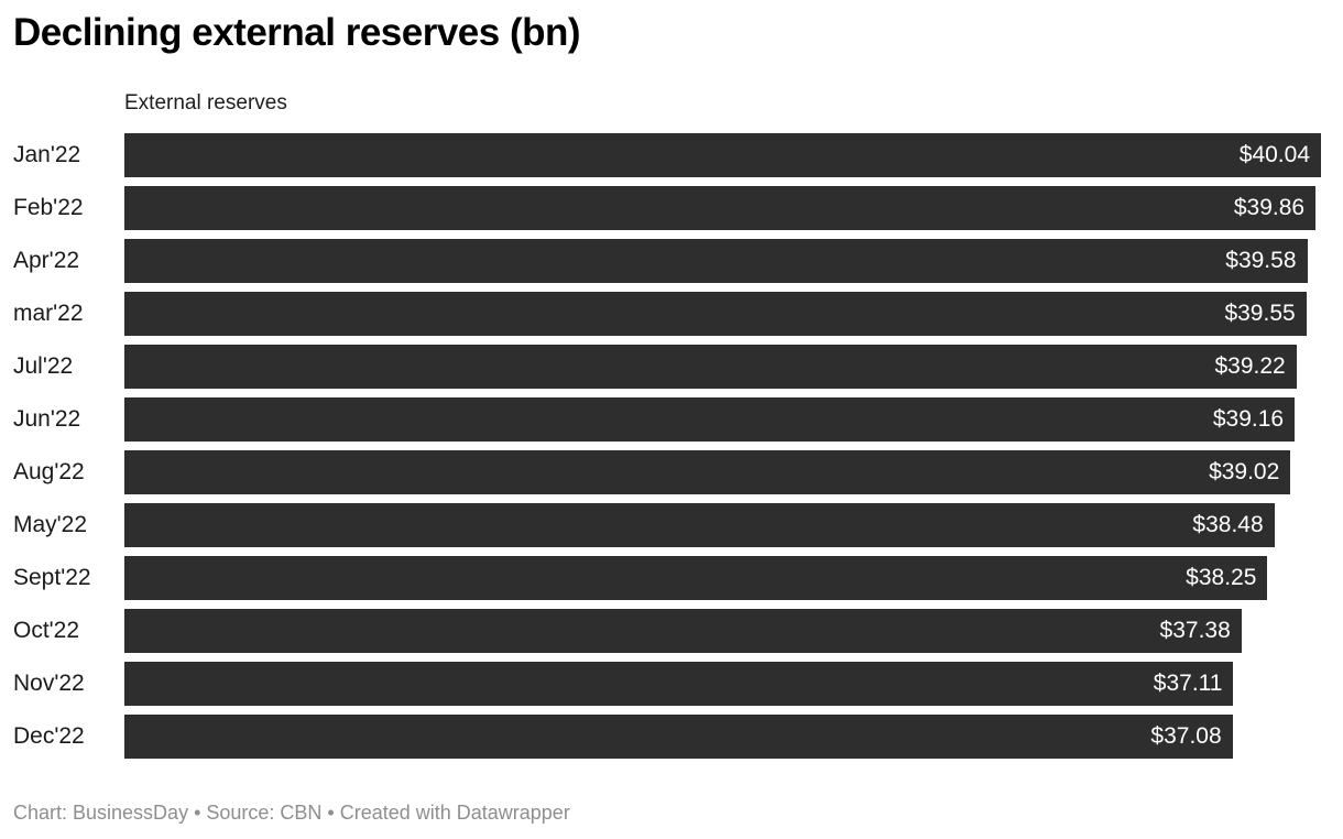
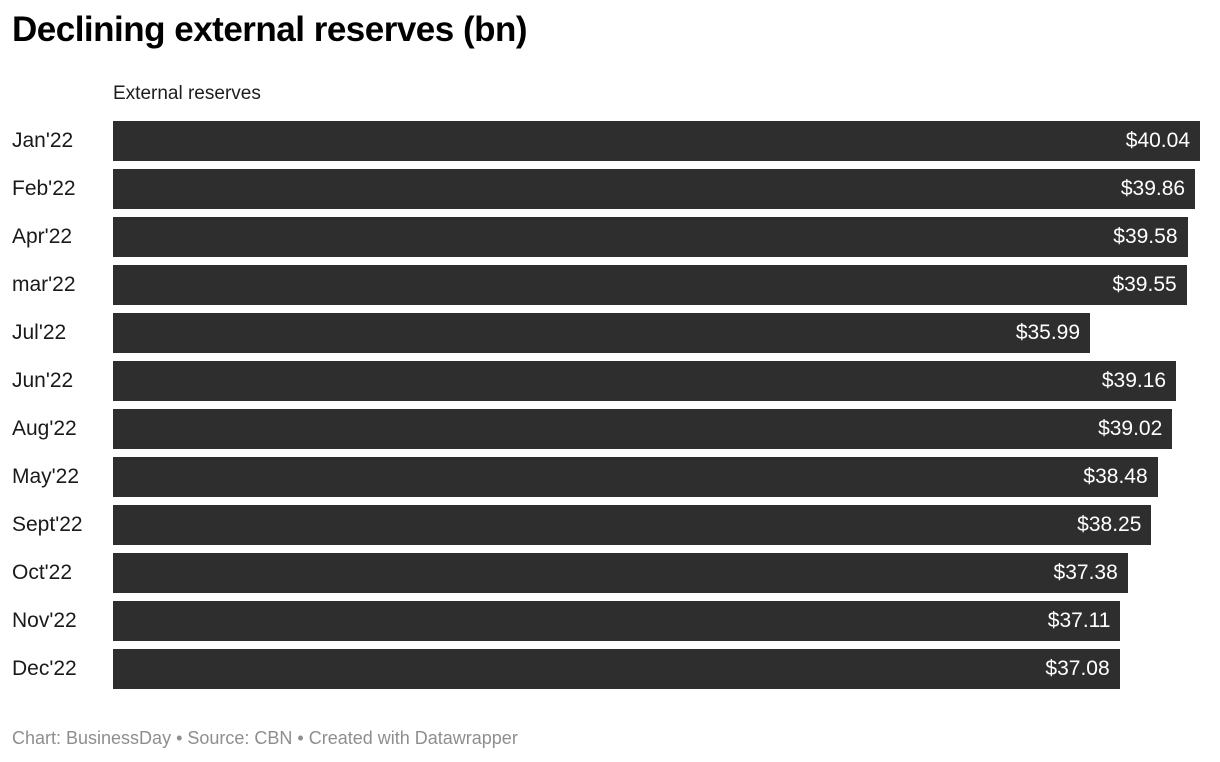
Jul'22: $39.22 -> $35.99
